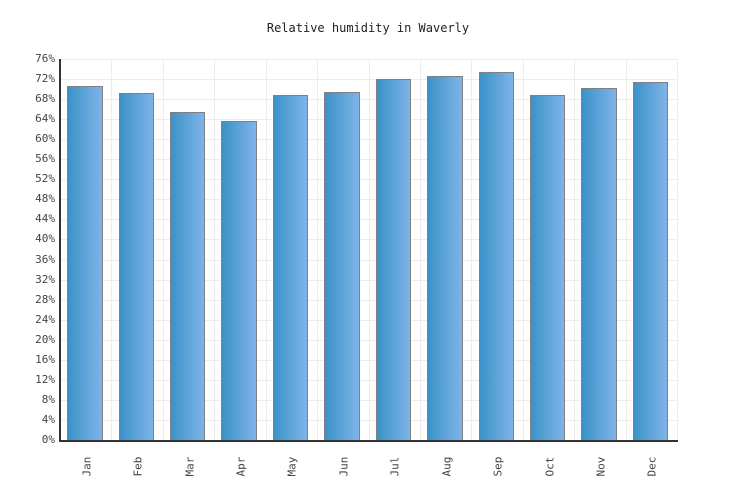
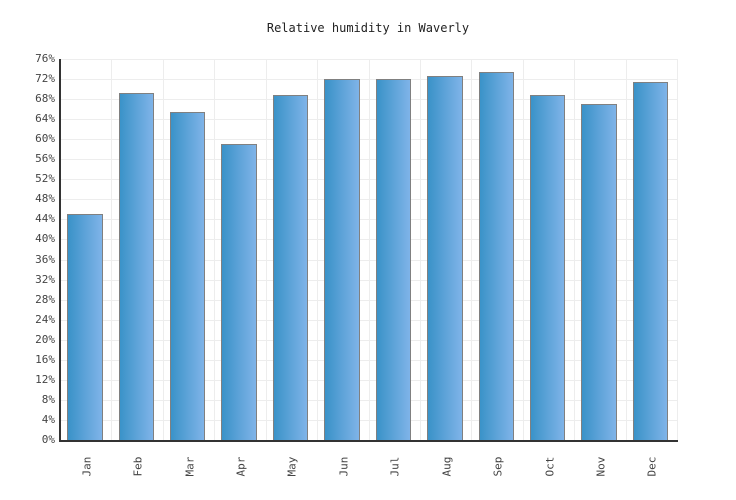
Jan: 71% -> 45%
Apr: 64% -> 59%
Jun: 69% -> 72%
Nov: 70% -> 67%
